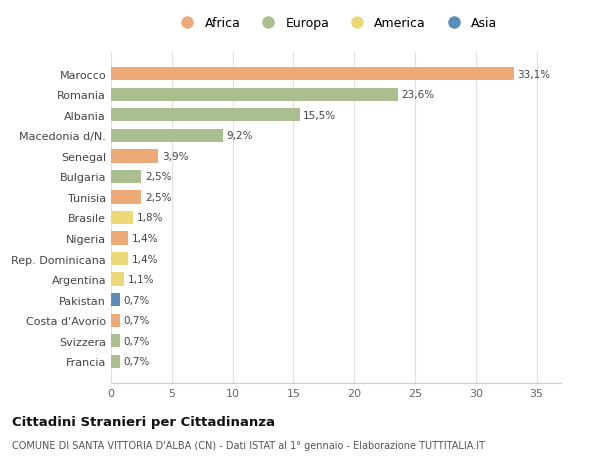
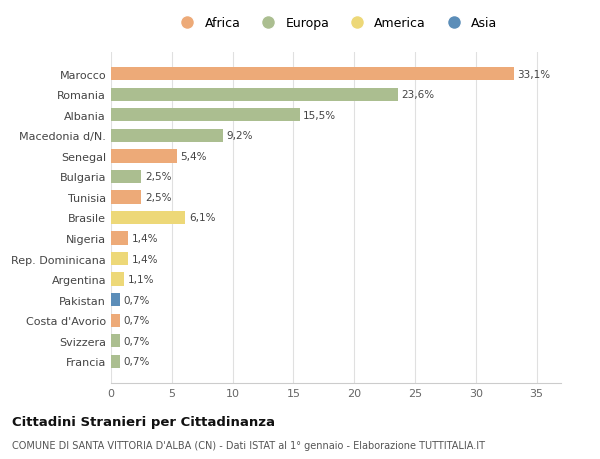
Senegal: 3,9% -> 5,4%
Brasile: 1,8% -> 6,1%
